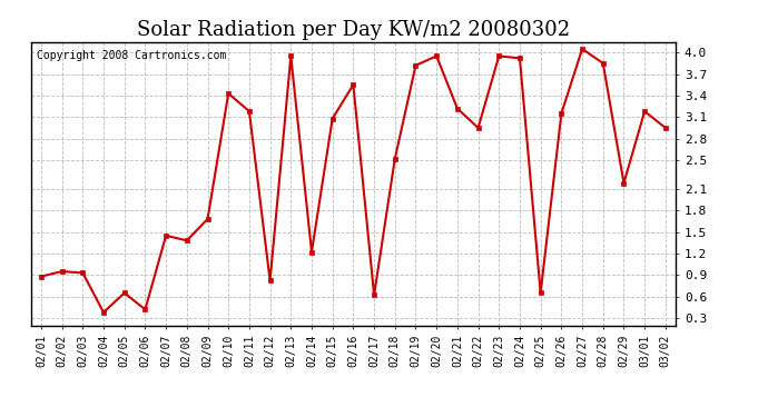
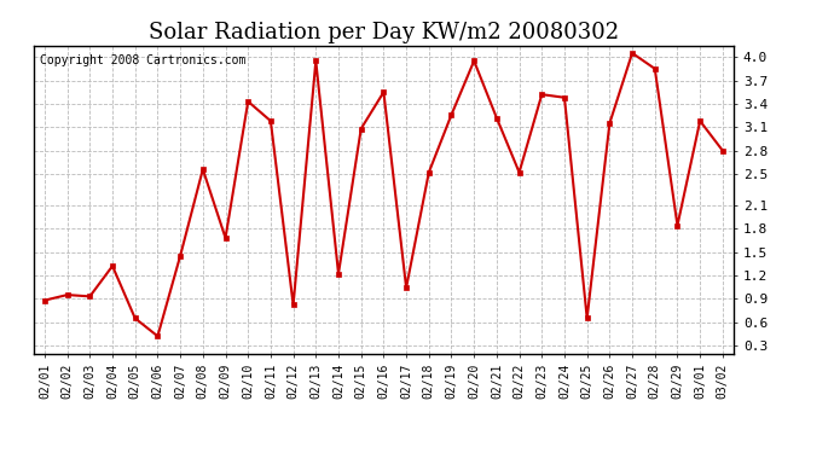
02/04: 0.38 -> 1.32
02/08: 1.38 -> 2.56
02/17: 0.62 -> 1.04
02/19: 3.82 -> 3.26
02/22: 2.95 -> 2.52
02/23: 3.95 -> 3.52
02/24: 3.92 -> 3.48
02/29: 2.18 -> 1.84
03/02: 2.95 -> 2.80
